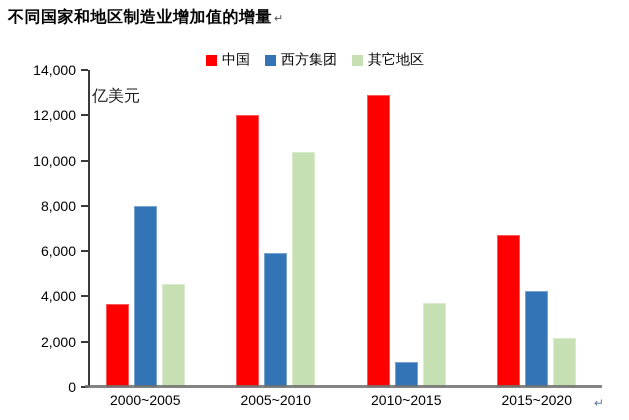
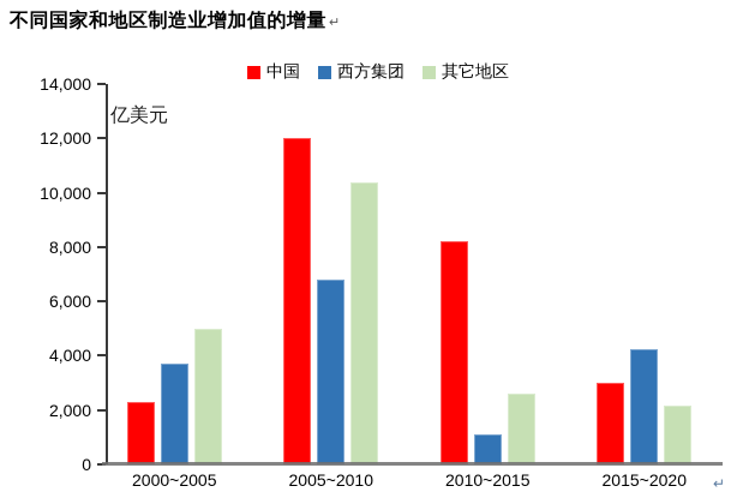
中国/2000~2005: 3600 -> 2300
西方集团/2000~2005: 8000 -> 3700
其它地区/2000~2005: 4600 -> 5000
西方集团/2005~2010: 5900 -> 6800
中国/2010~2015: 12900 -> 8200
其它地区/2010~2015: 3700 -> 2600
中国/2015~2020: 6700 -> 3000
